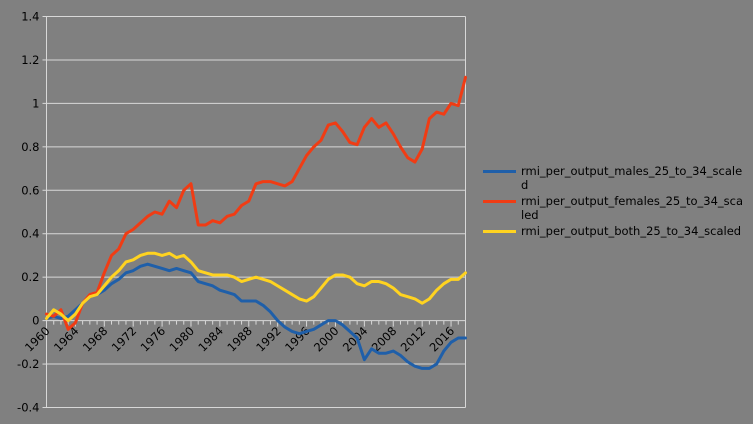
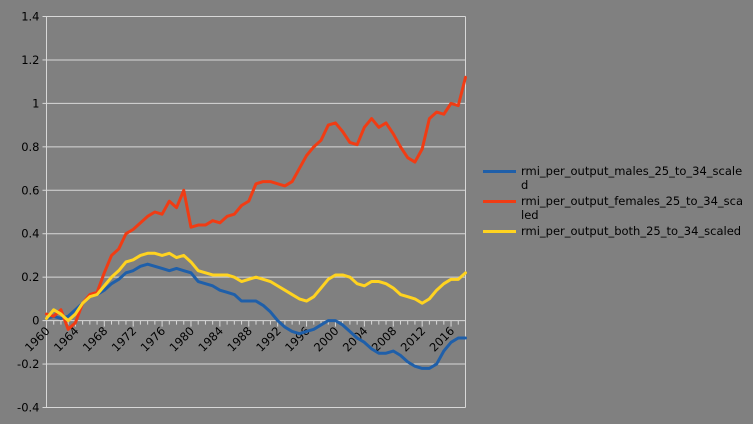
rmi_per_output_females_25_to_34_scaled/1980: 0.63 -> 0.43
rmi_per_output_males_25_to_34_scaled/2004: -0.18 -> -0.10
